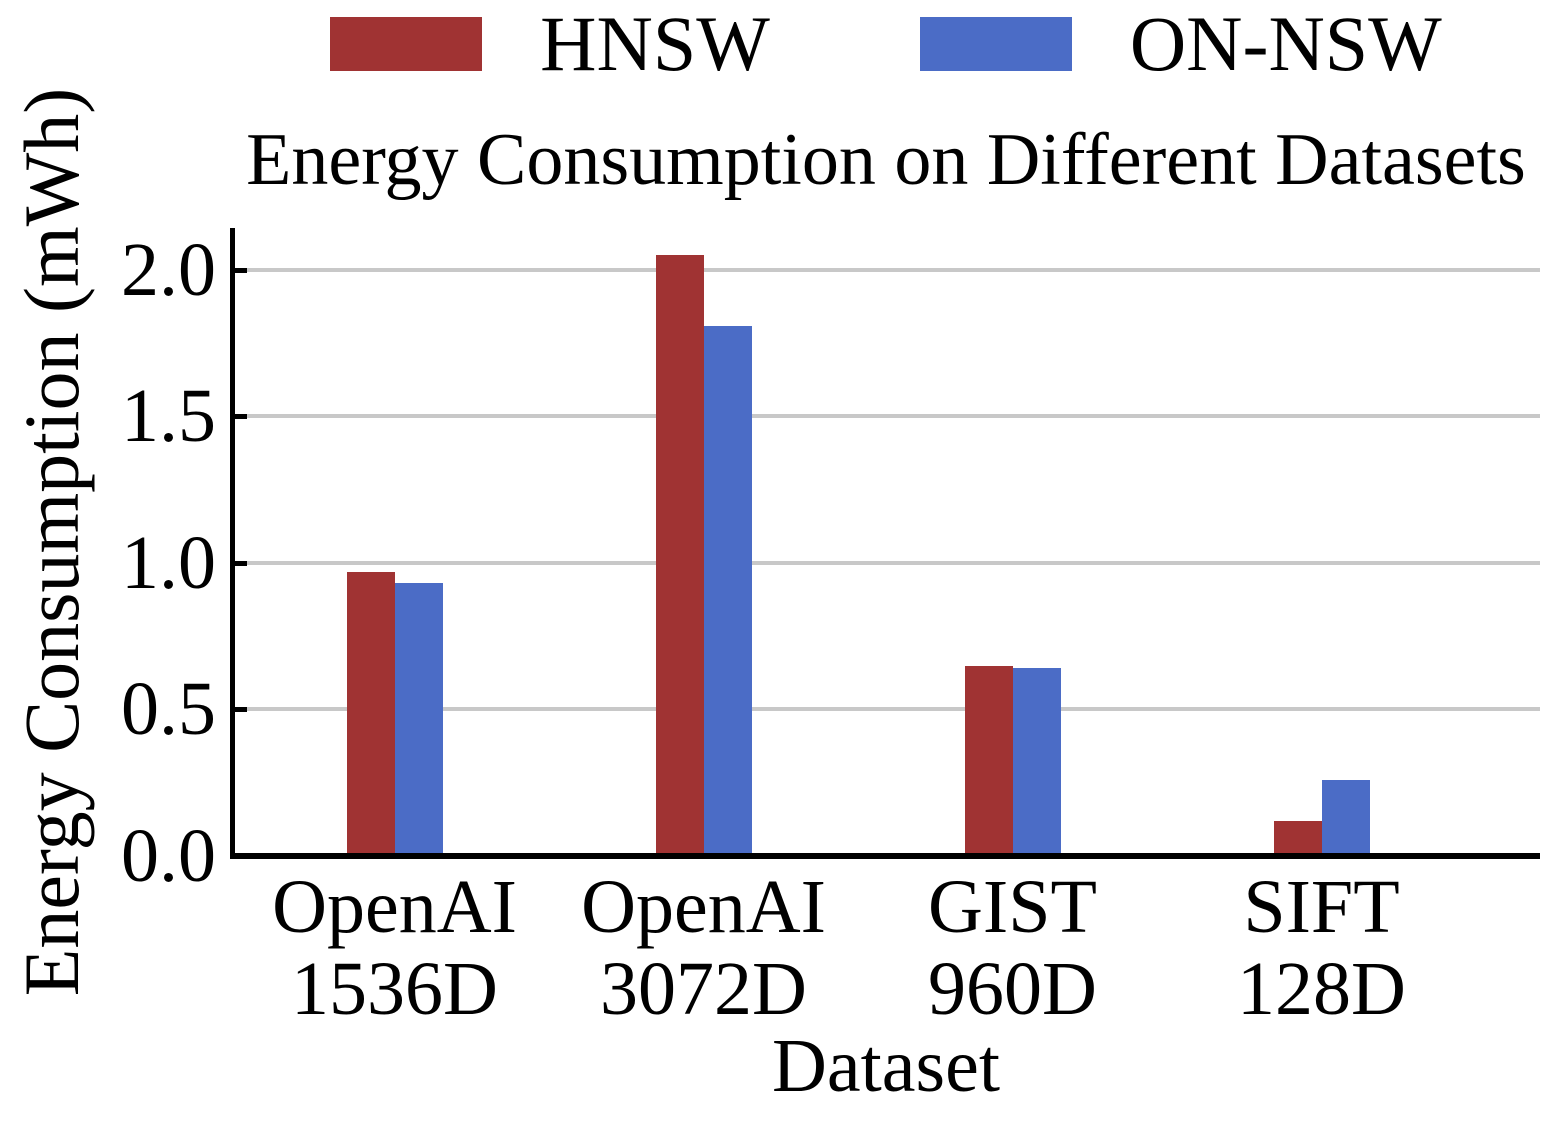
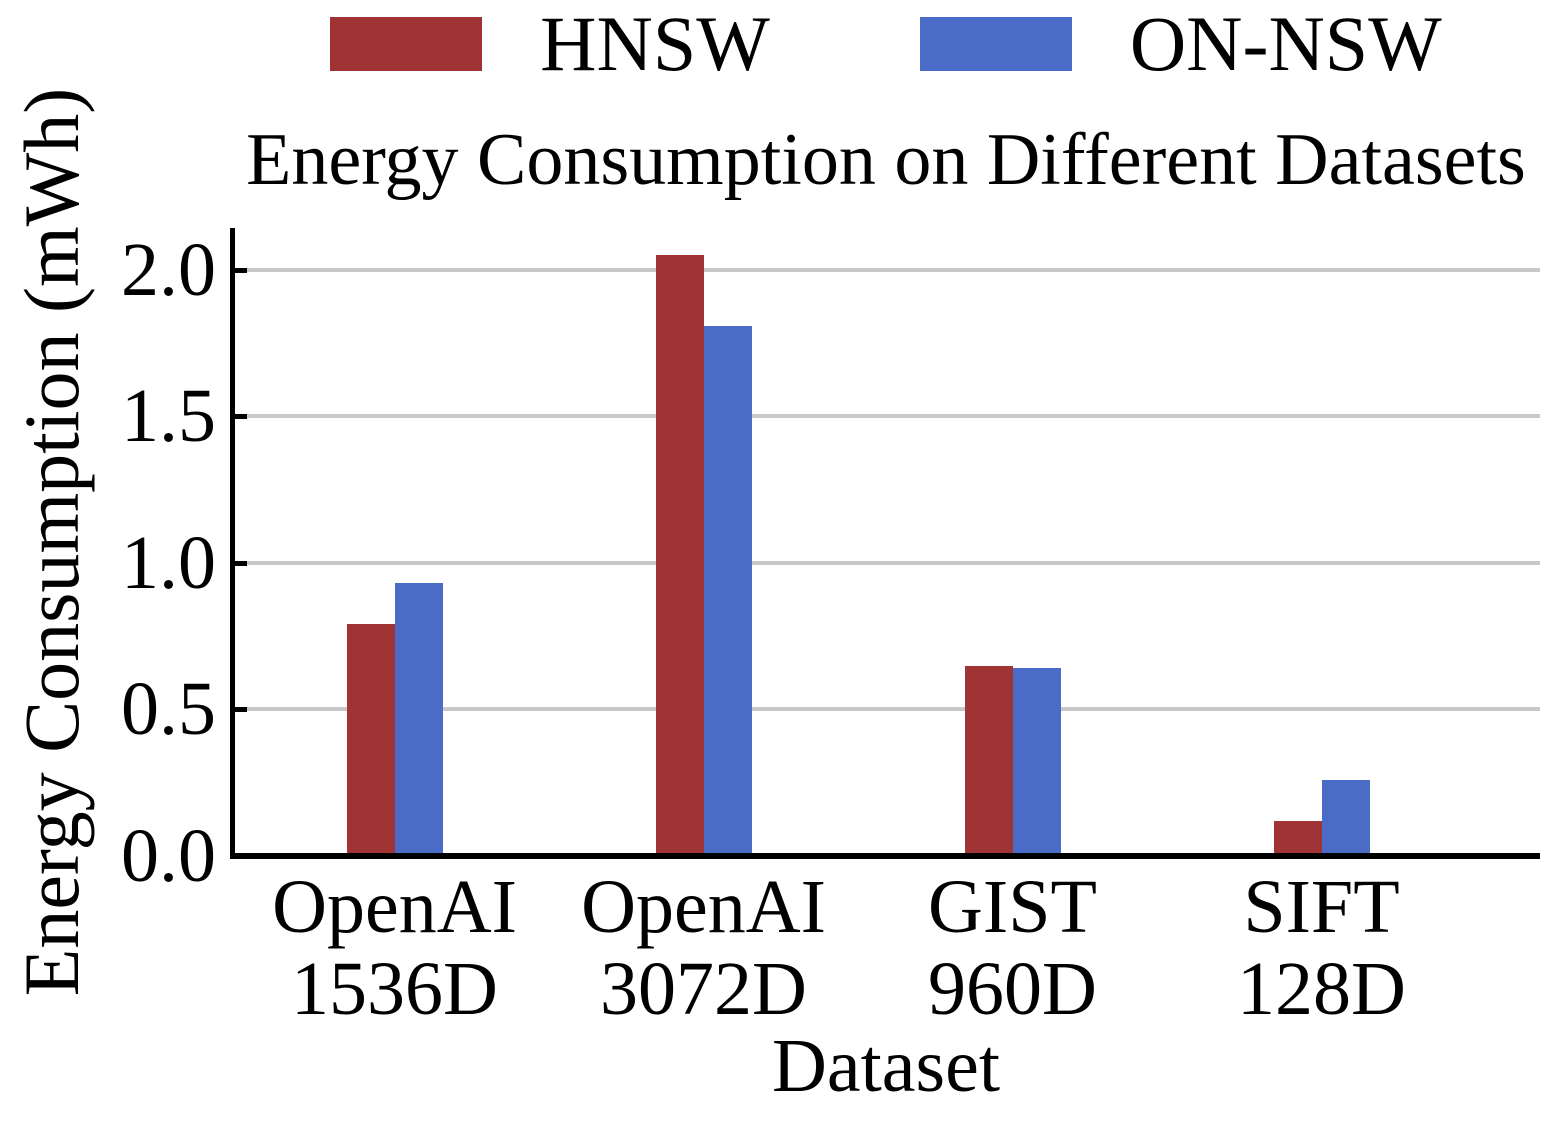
HNSW/OpenAI 1536D: 0.97 -> 0.79
